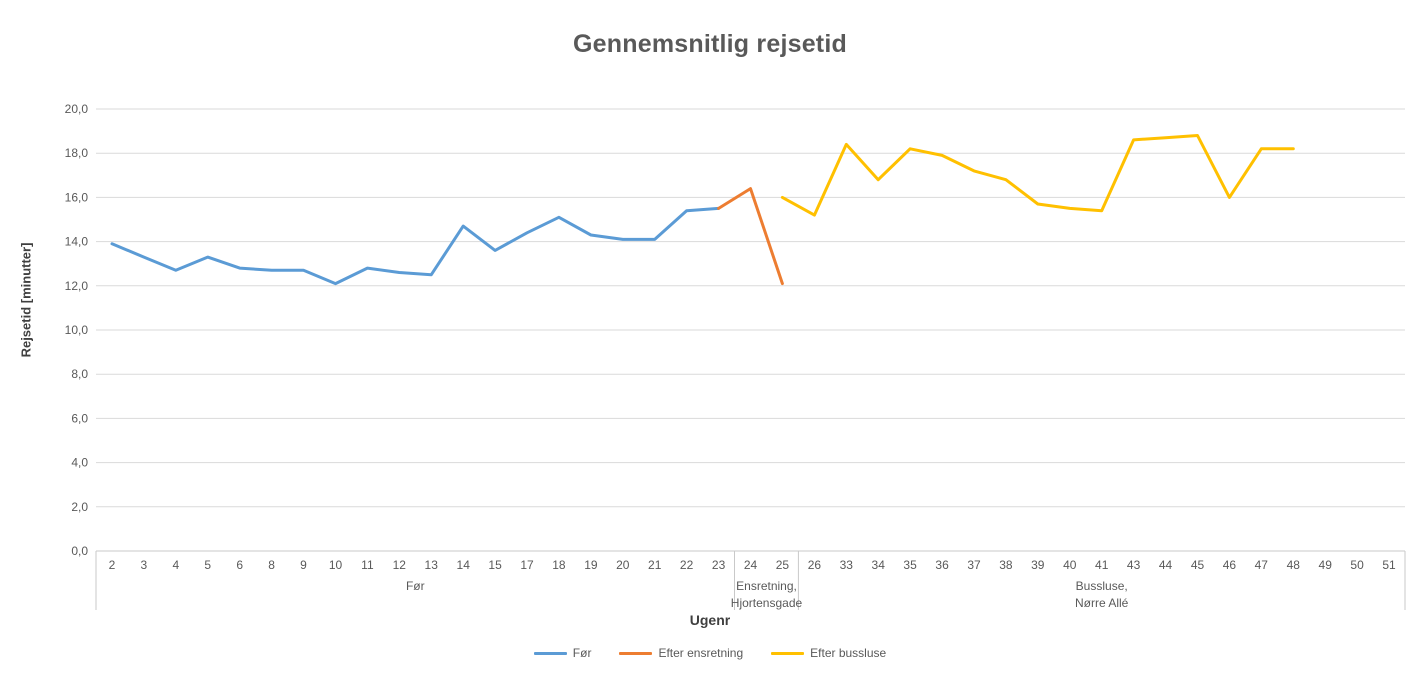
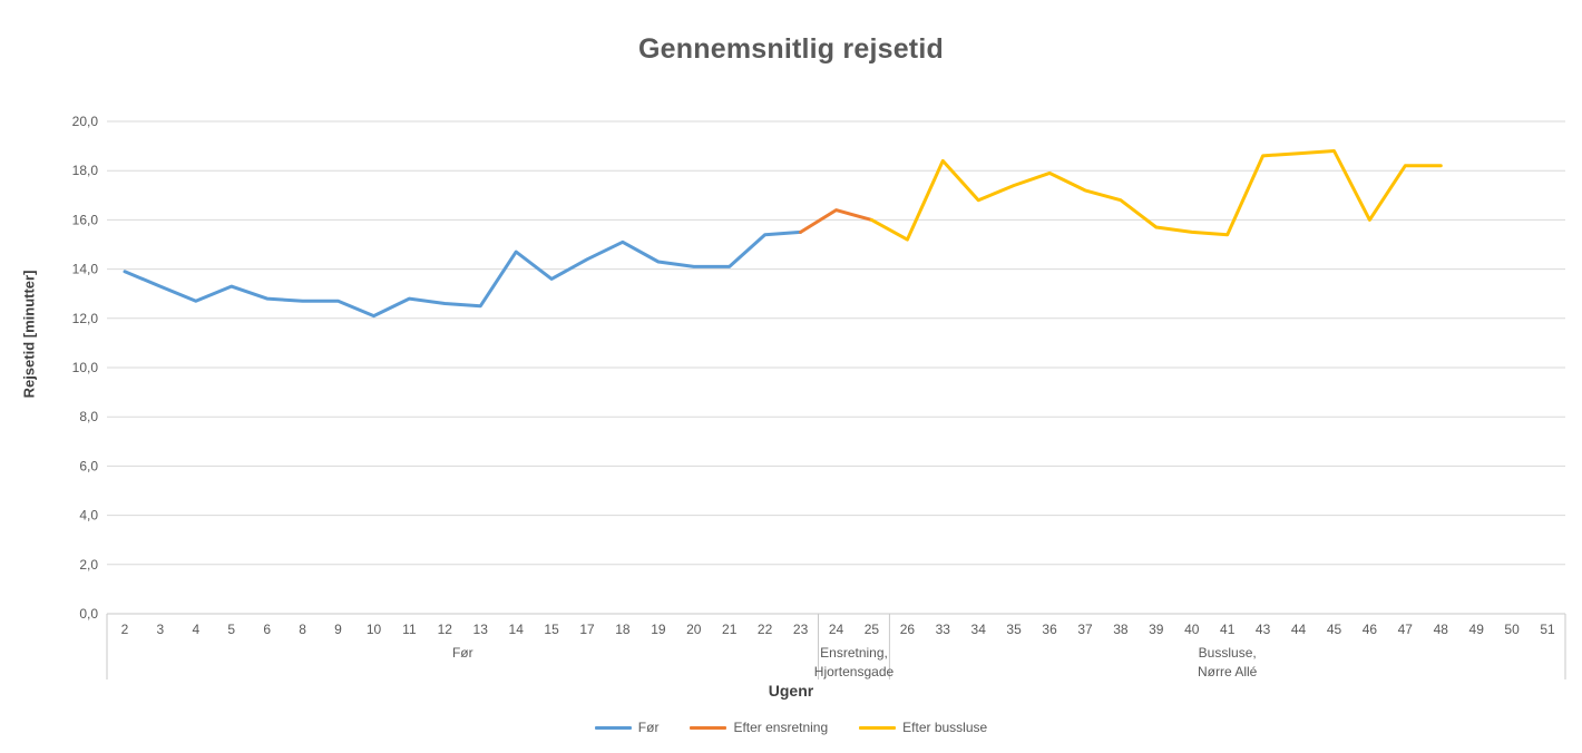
Efter ensretning/25: 12,1 -> 16,0
Efter bussluse/35: 18,2 -> 17,4
